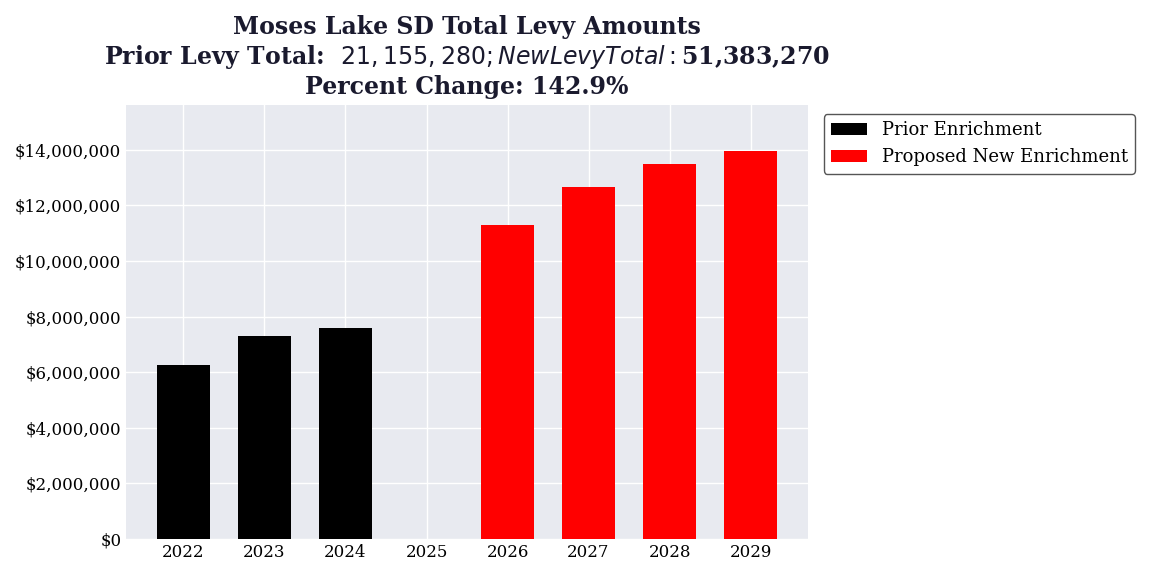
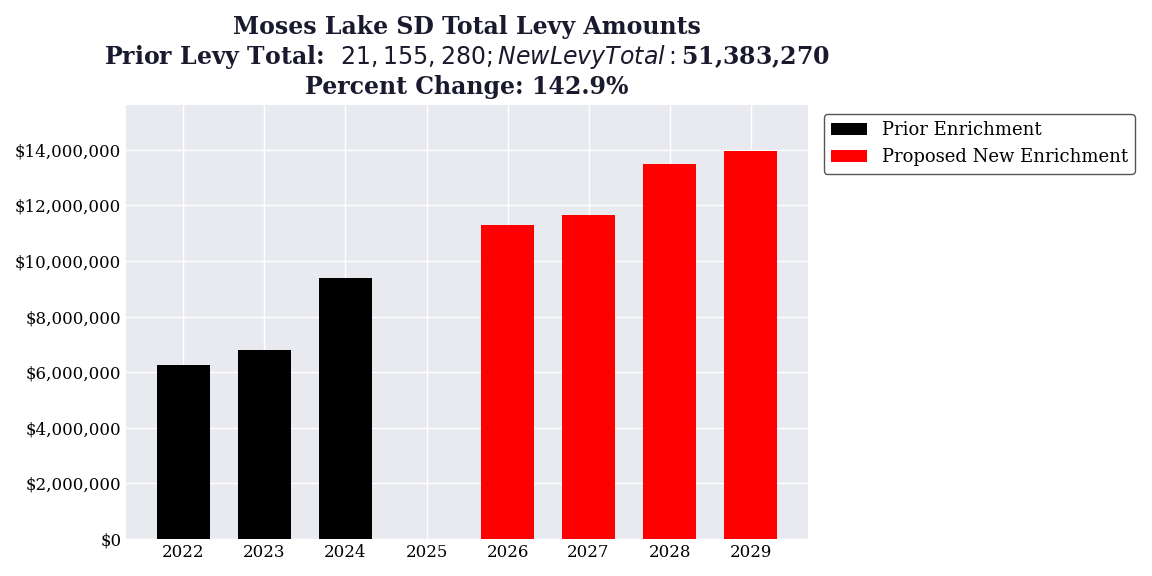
2023: $7,280,000 -> $6,800,000
2024: $7,600,000 -> $9,400,000
2027: $12,650,000 -> $11,650,000
